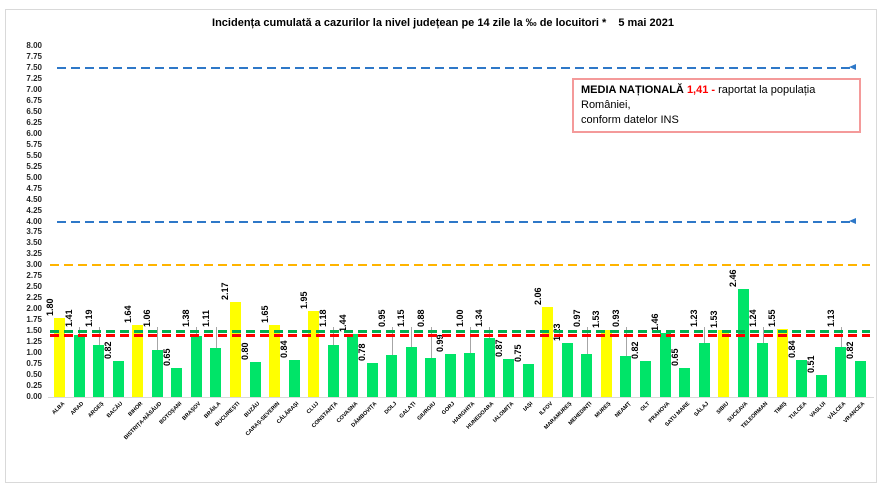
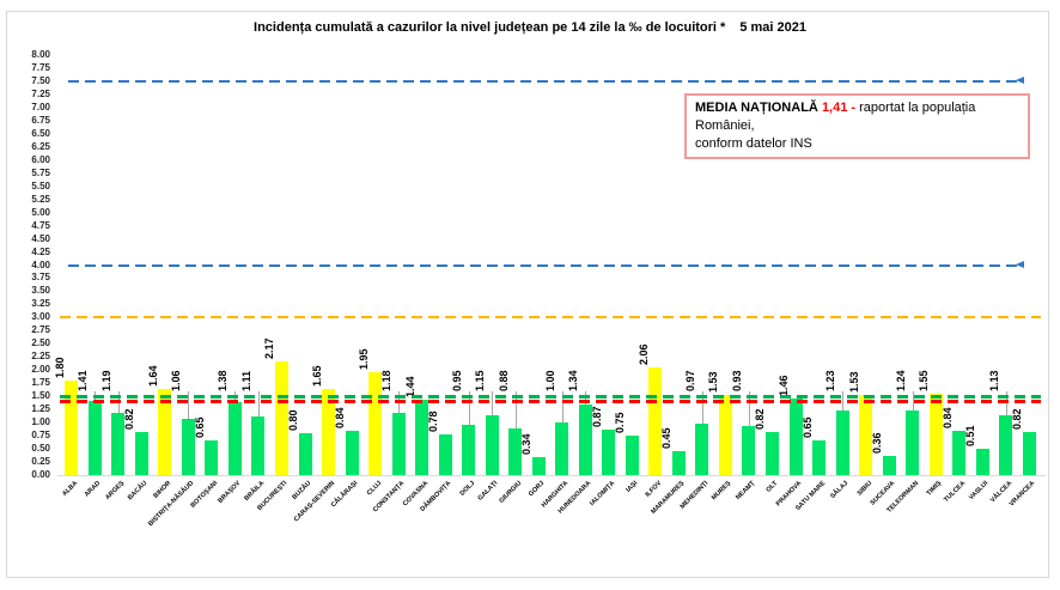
GORJ: 0.99 -> 0.34
MARAMUREȘ: 1.23 -> 0.45
SUCEAVA: 2.46 -> 0.36
